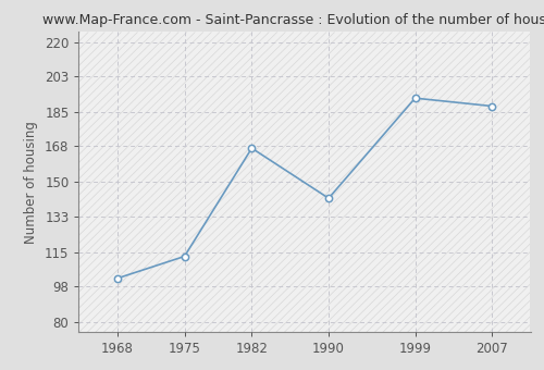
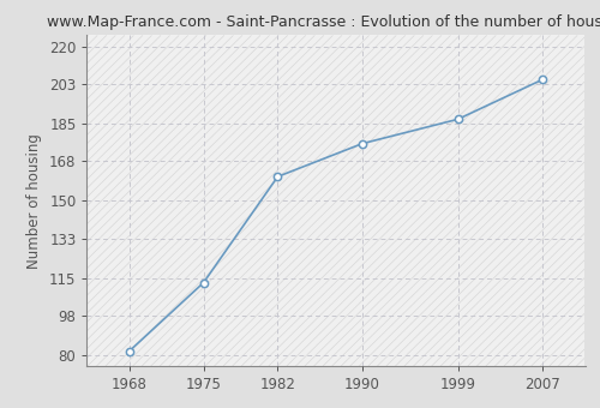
1968: 102 -> 82
1982: 167 -> 161
1990: 142 -> 176
1999: 192 -> 187
2007: 188 -> 205
